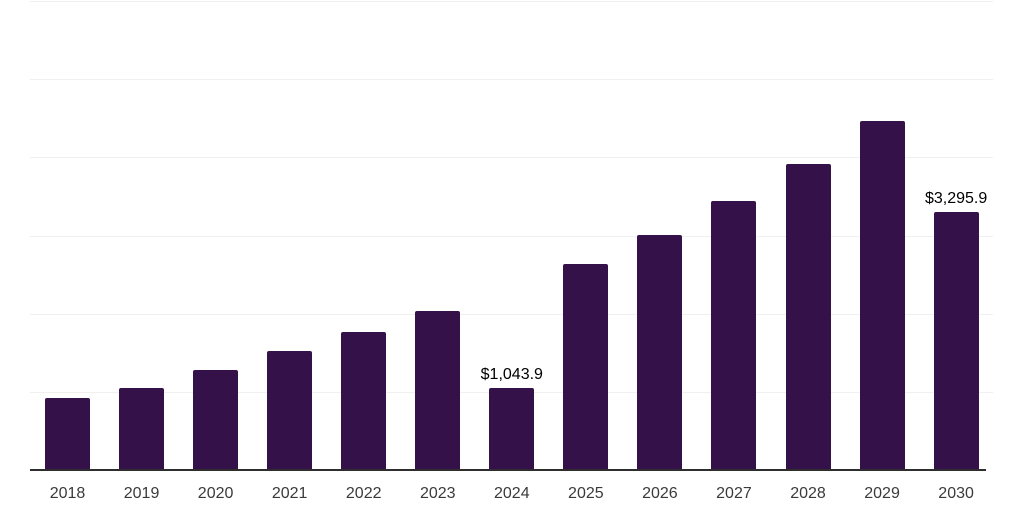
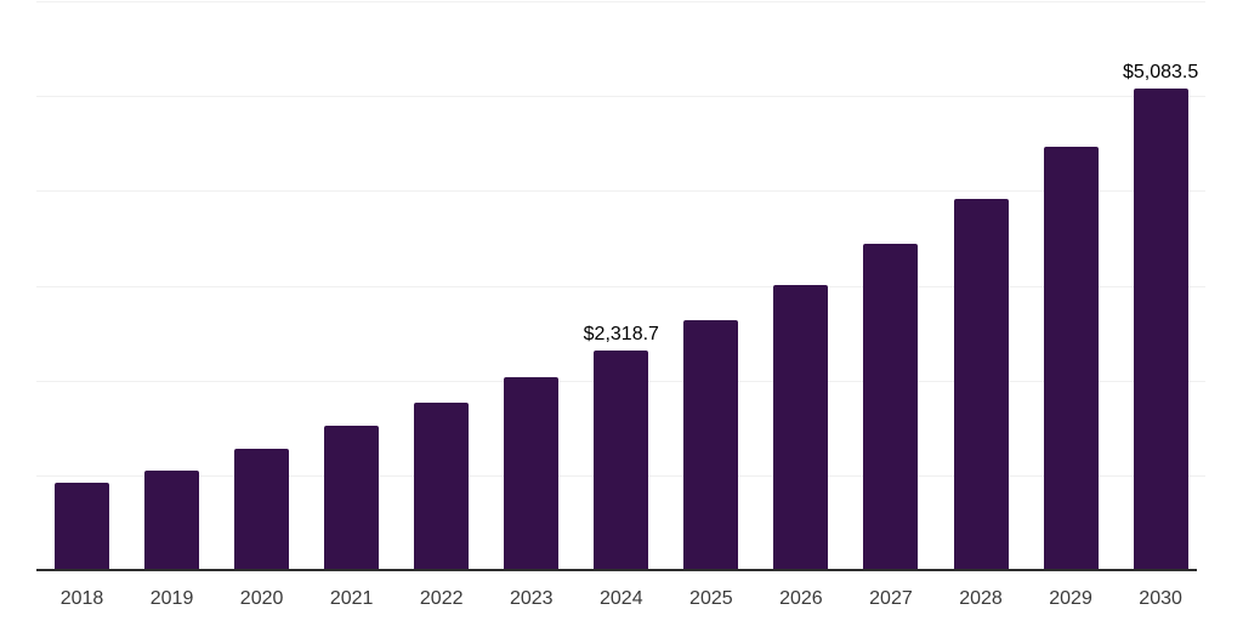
2024: $1,043.9 -> $2,318.7
2030: $3,295.9 -> $5,083.5
